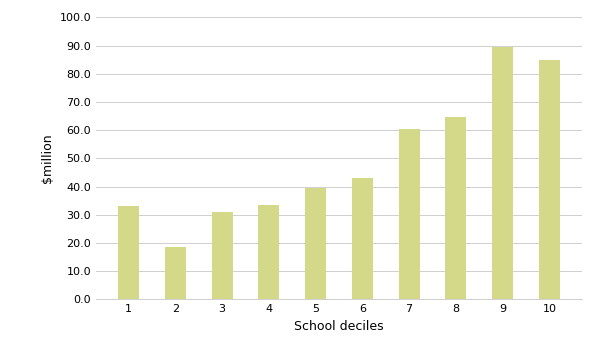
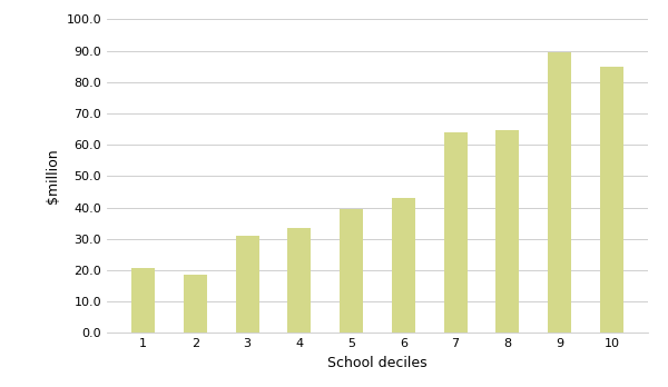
1: 33.0 -> 20.5
7: 60.5 -> 64.0
